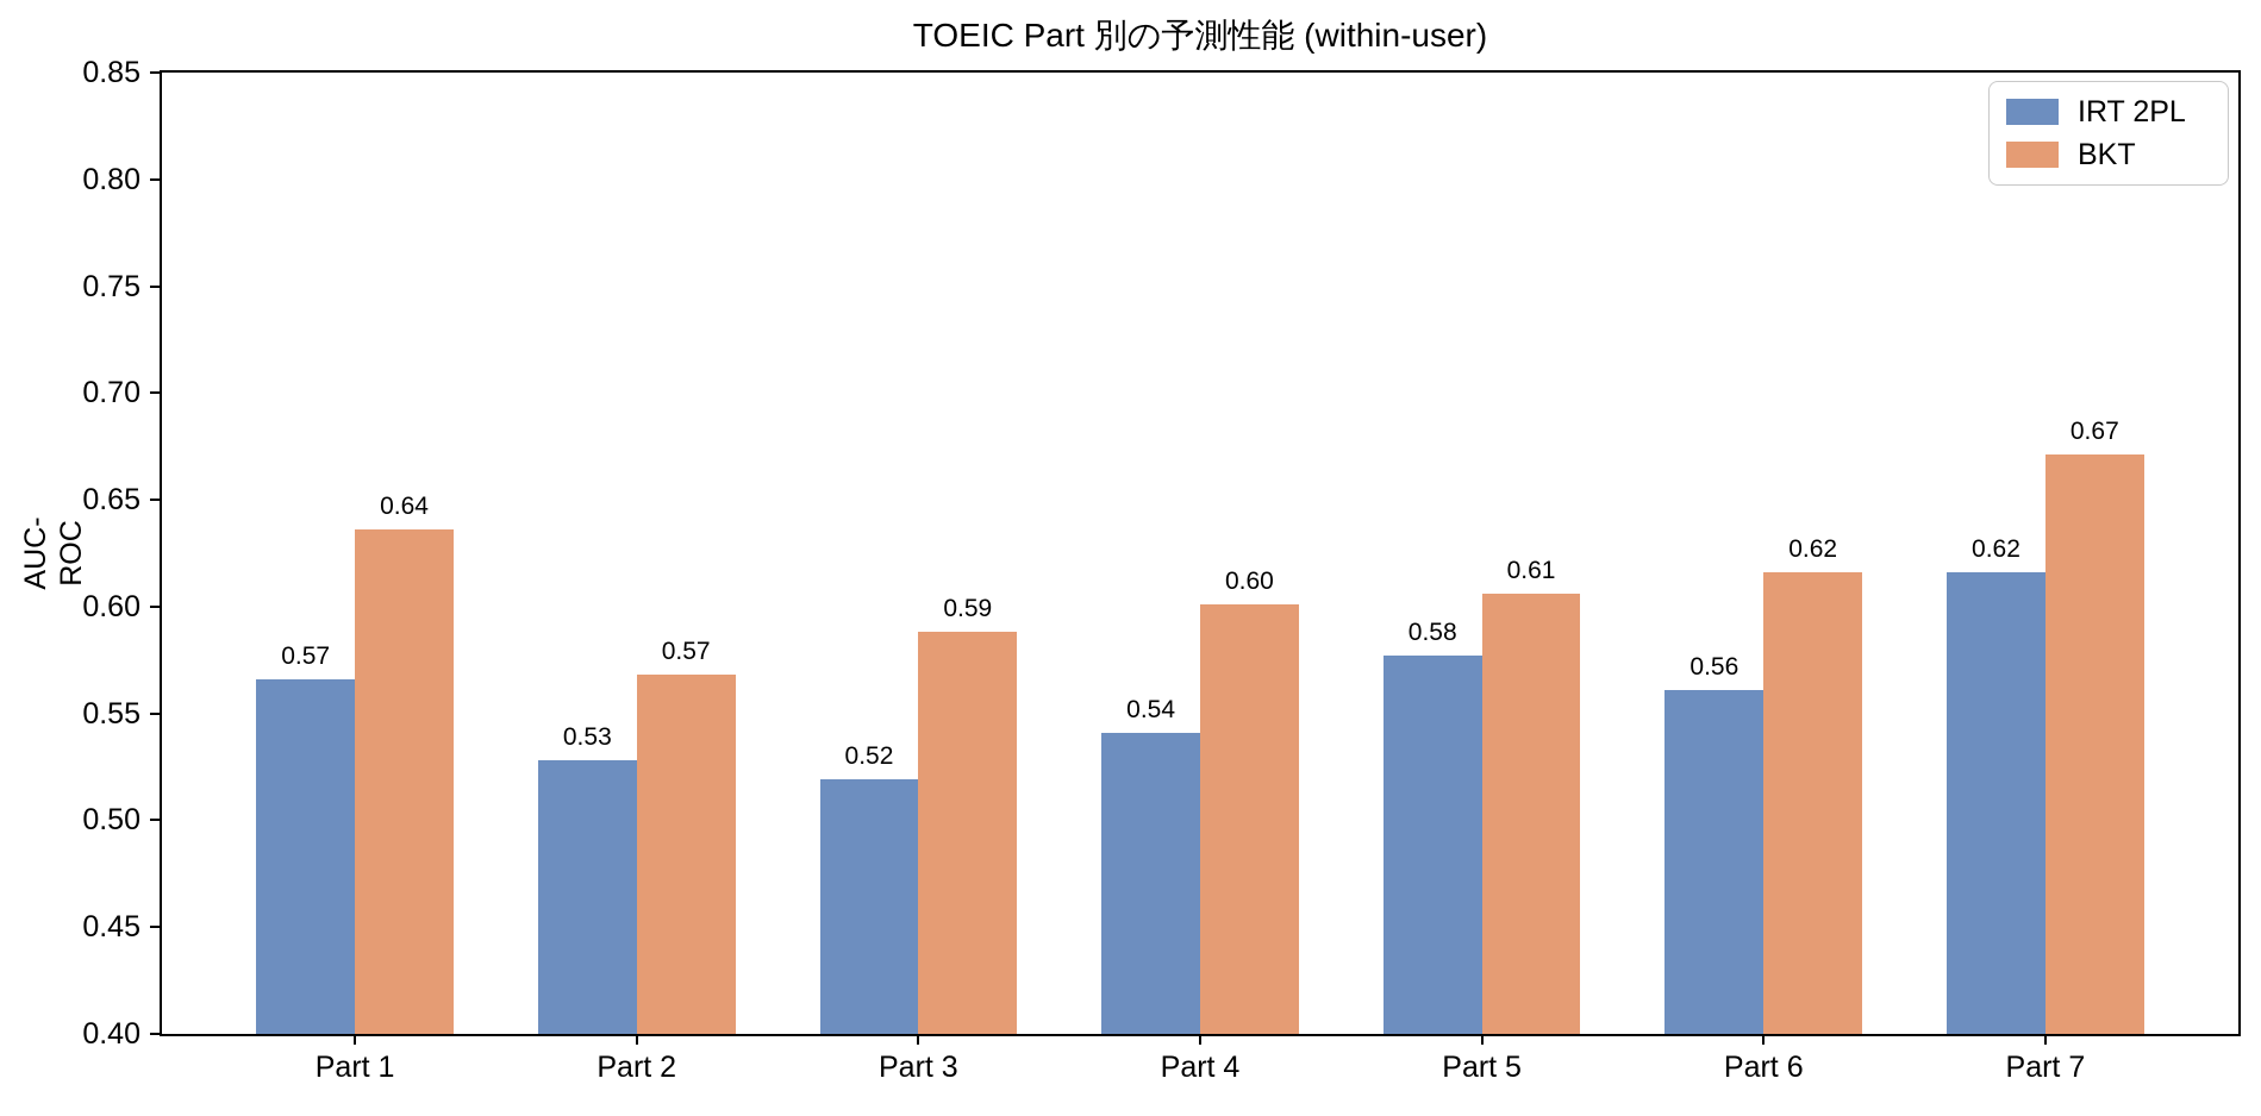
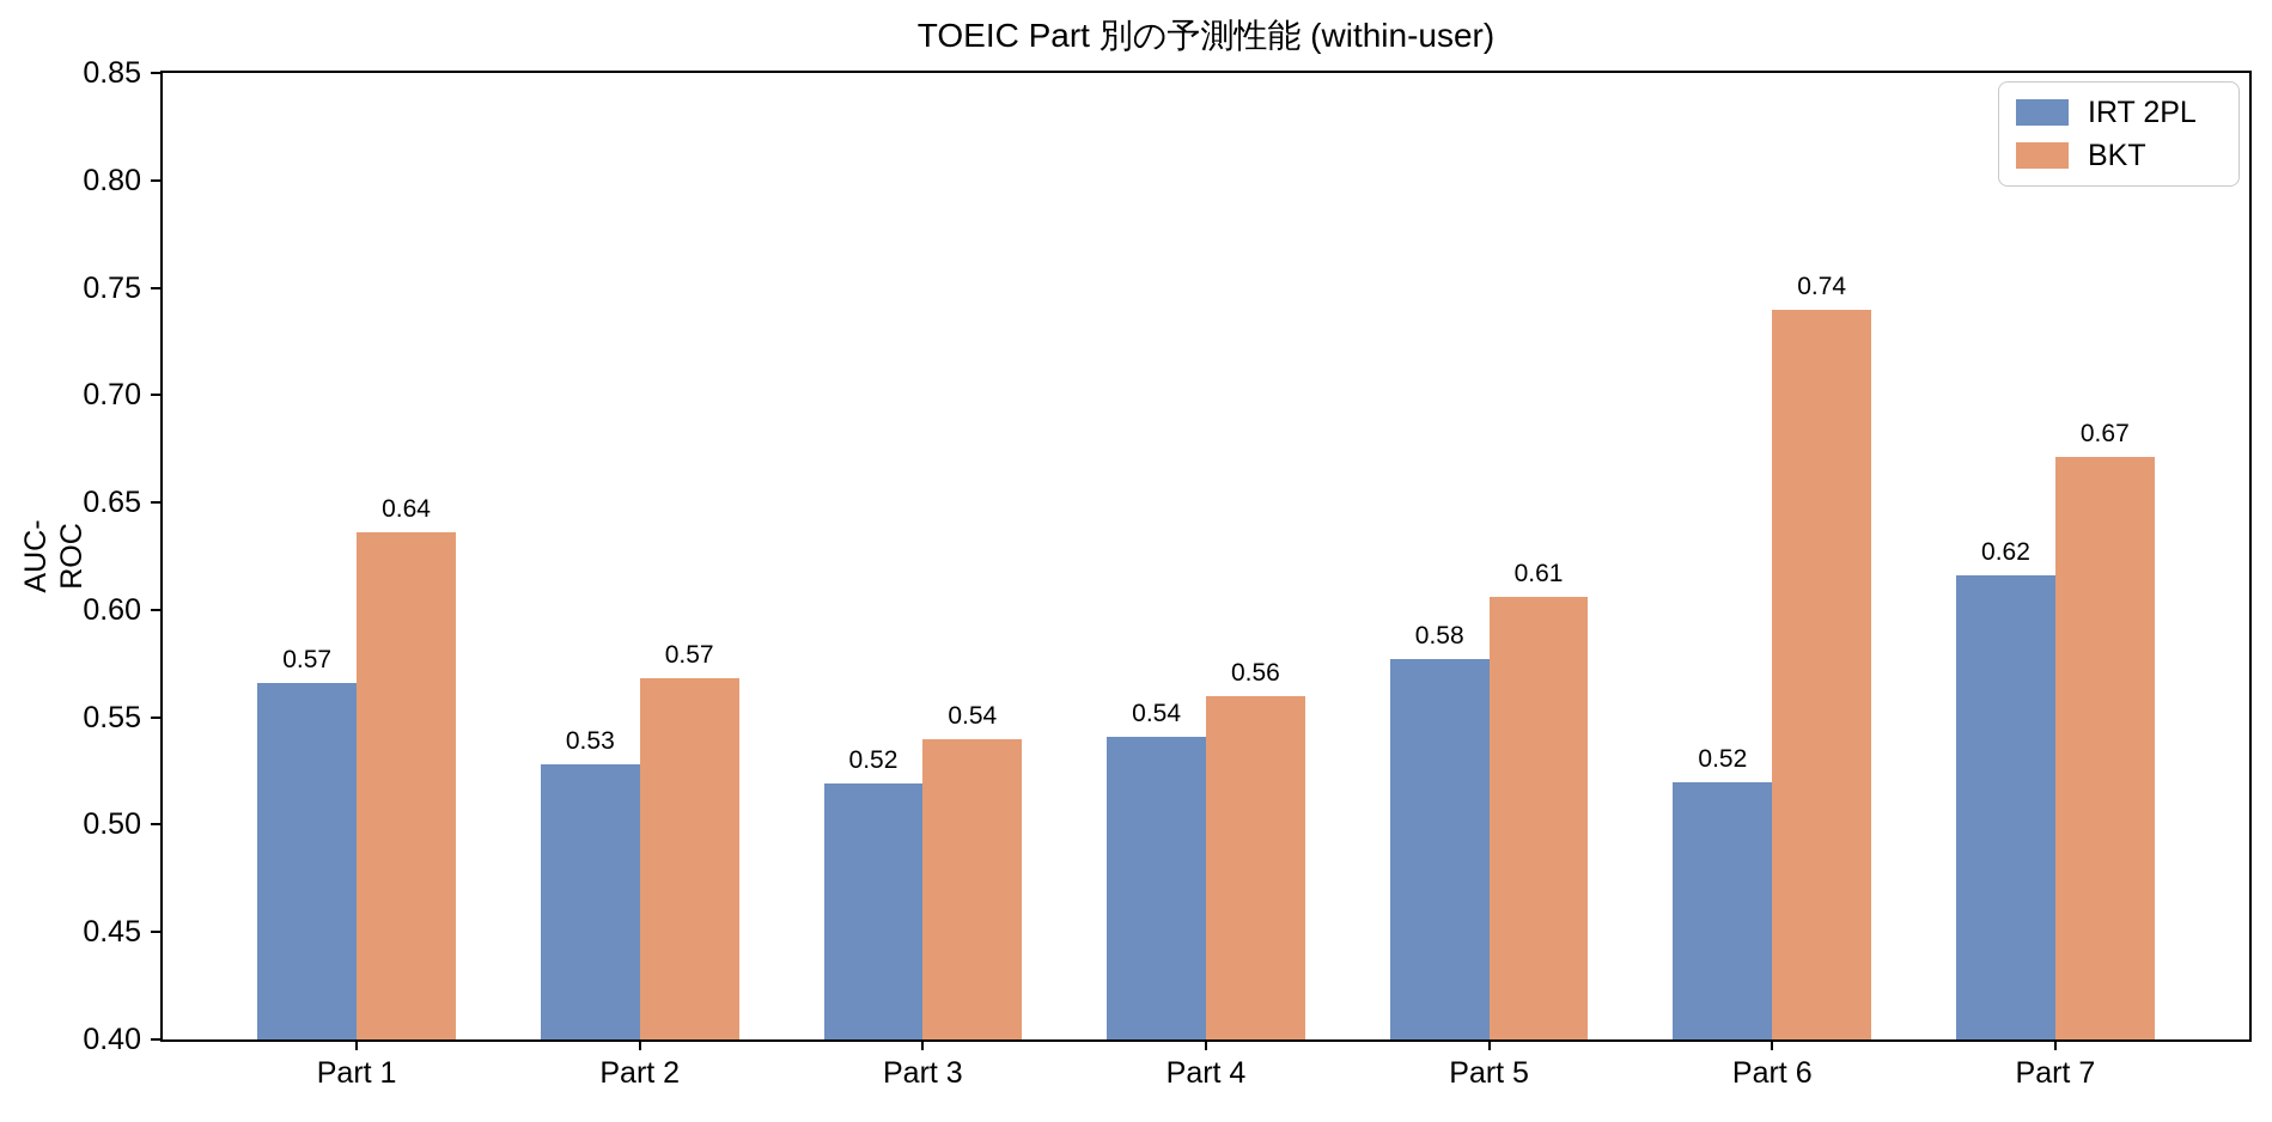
BKT/Part 3: 0.59 -> 0.54
BKT/Part 4: 0.60 -> 0.56
IRT 2PL/Part 6: 0.56 -> 0.52
BKT/Part 6: 0.62 -> 0.74
